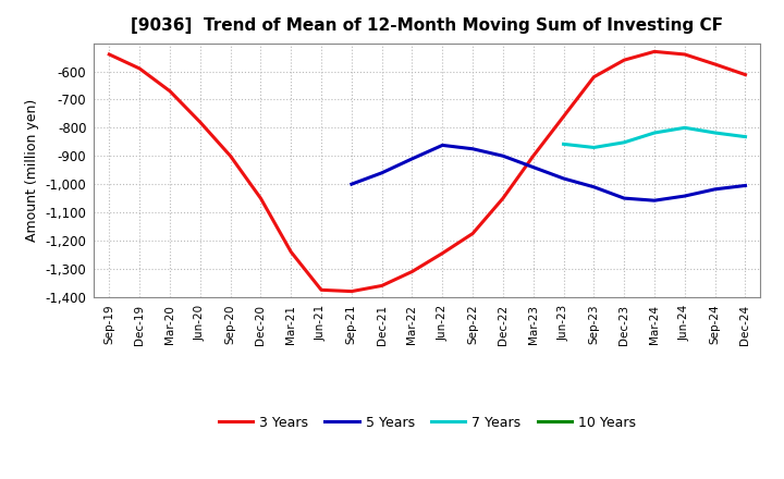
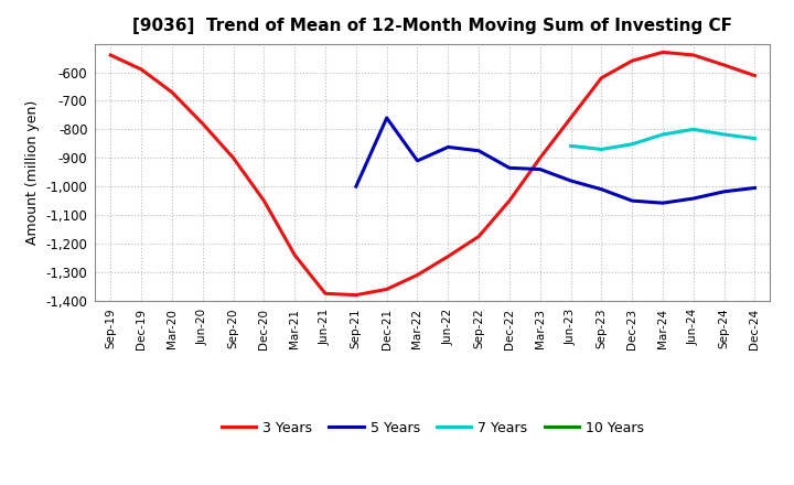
5 Years/Dec-21: -960 -> -760
5 Years/Dec-22: -900 -> -935
